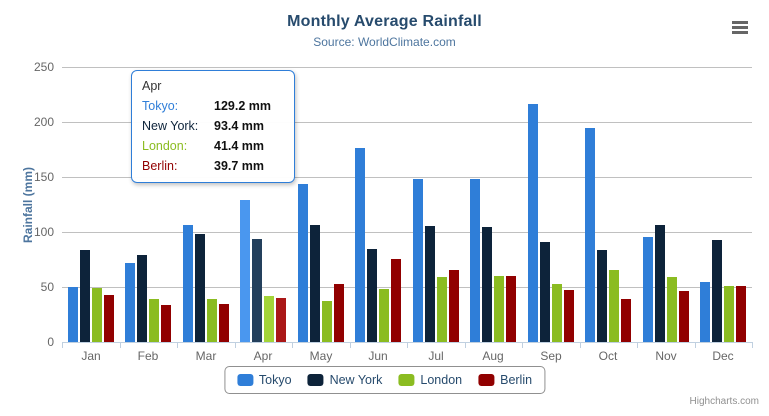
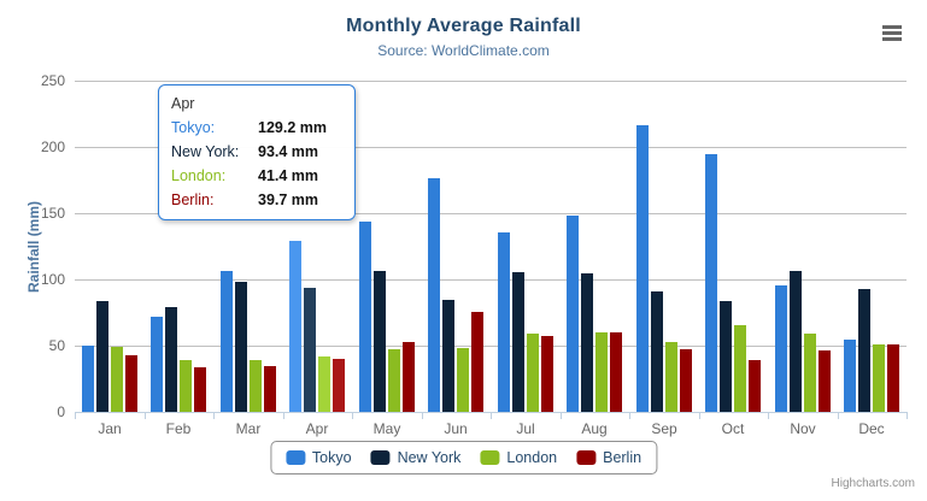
London/May: 37 -> 47
Tokyo/Jul: 148 -> 136
Berlin/Jul: 65 -> 57
